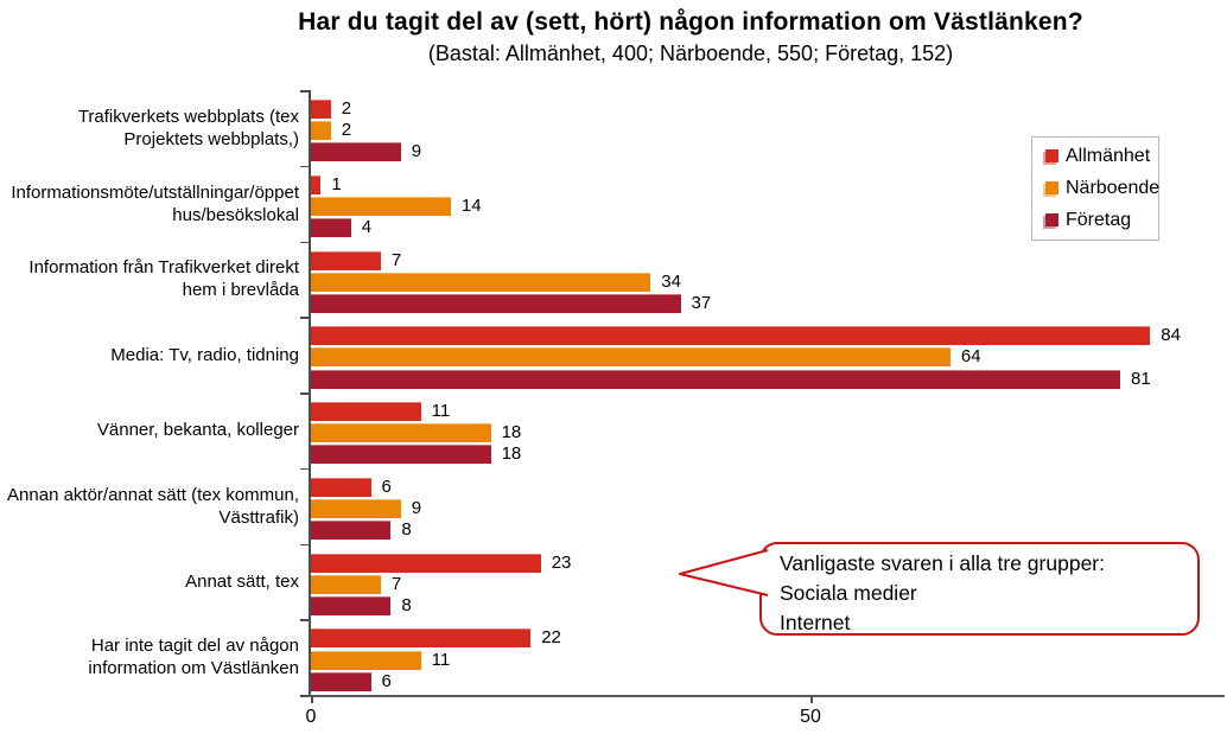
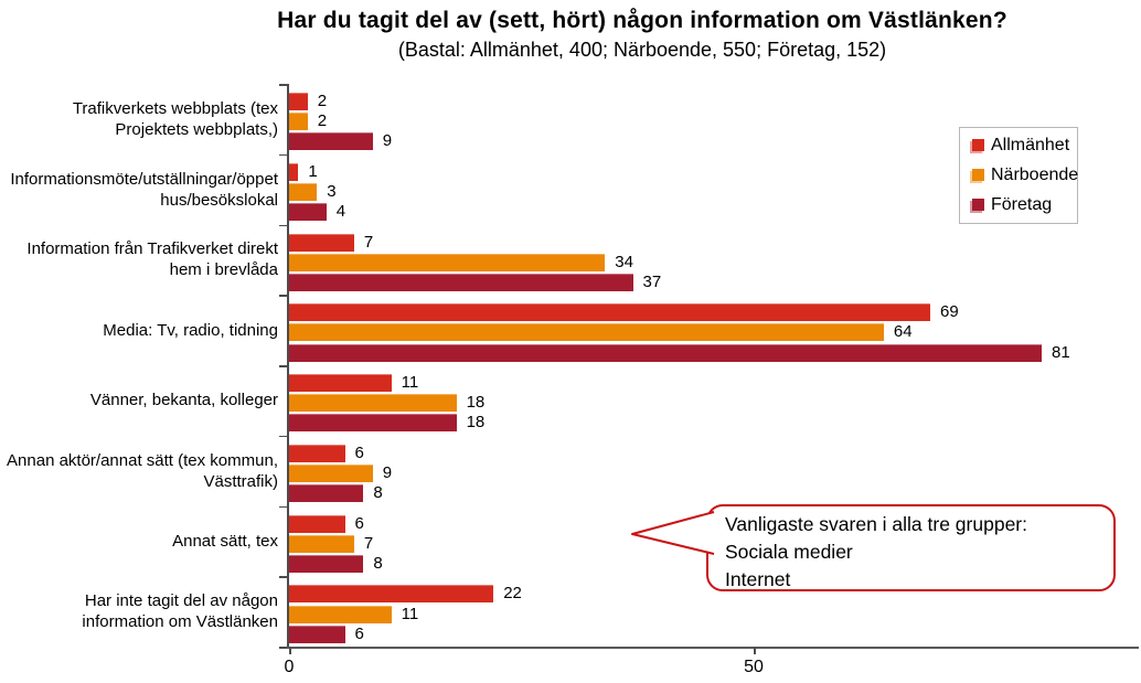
Närboende/Informationsmöte/utställningar/öppet hus/besökslokal: 14 -> 3
Allmänhet/Media: Tv, radio, tidning: 84 -> 69
Allmänhet/Annat sätt, tex: 23 -> 6
